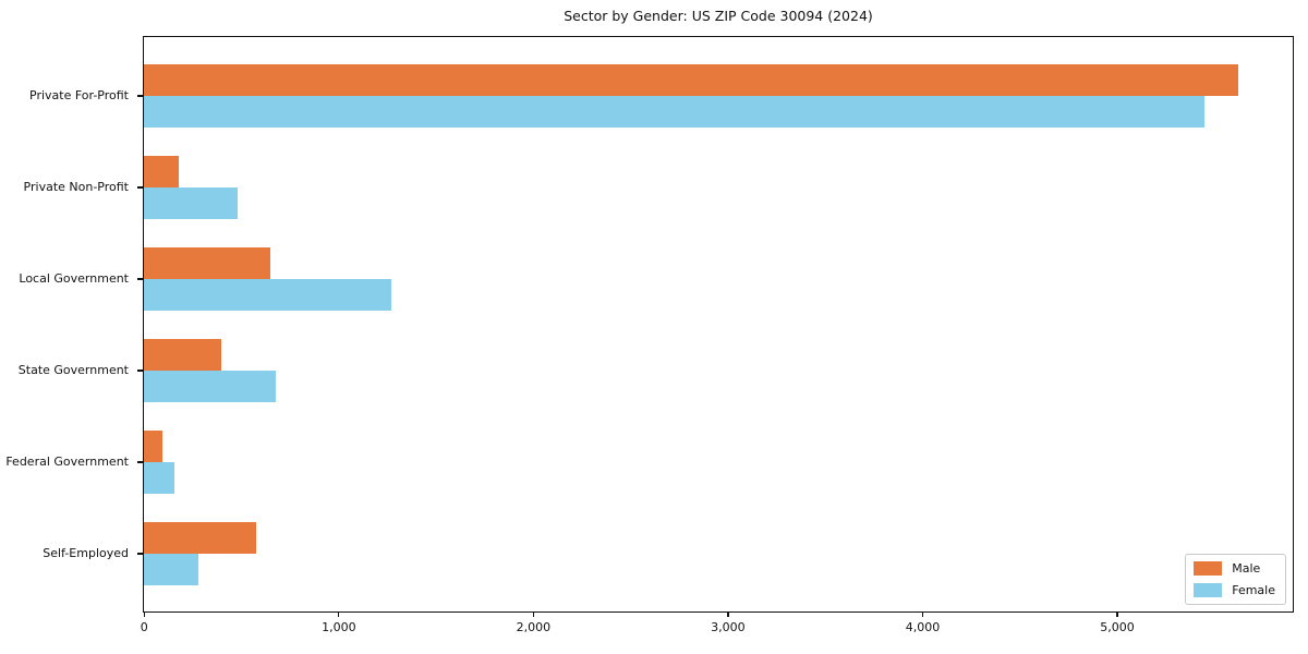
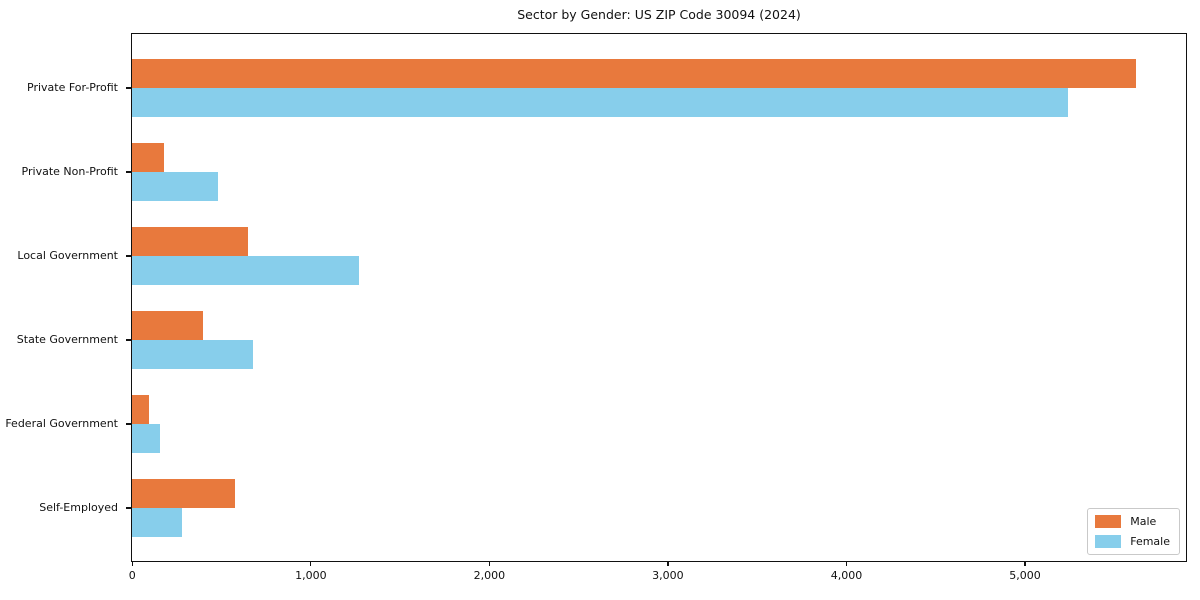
Female/Private For-Profit: 5450 -> 5240
